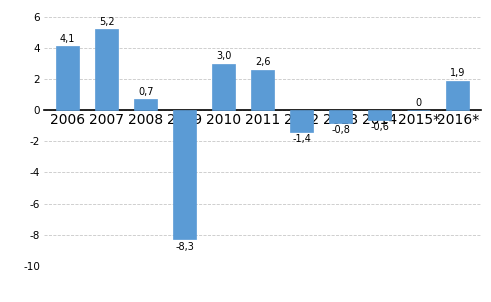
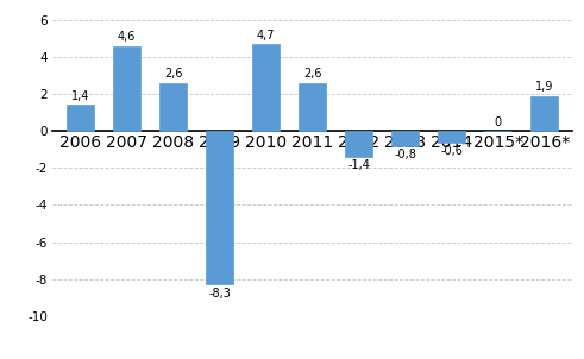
2006: 4,1 -> 1,4
2007: 5,2 -> 4,6
2008: 0,7 -> 2,6
2010: 3,0 -> 4,7
